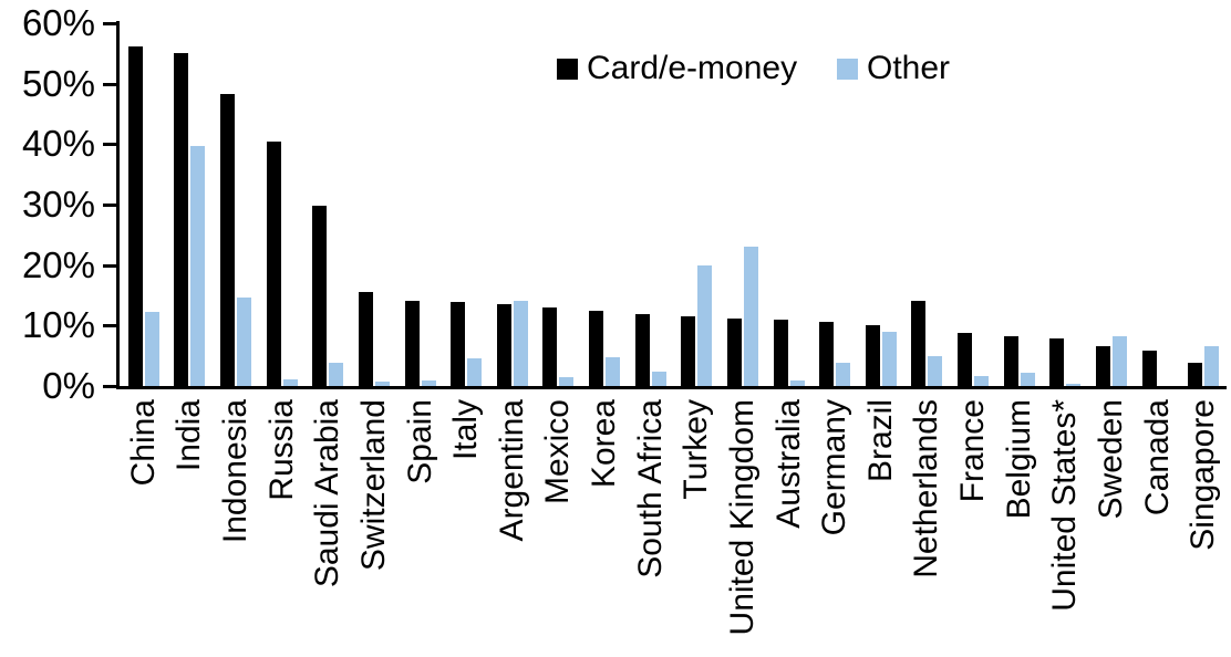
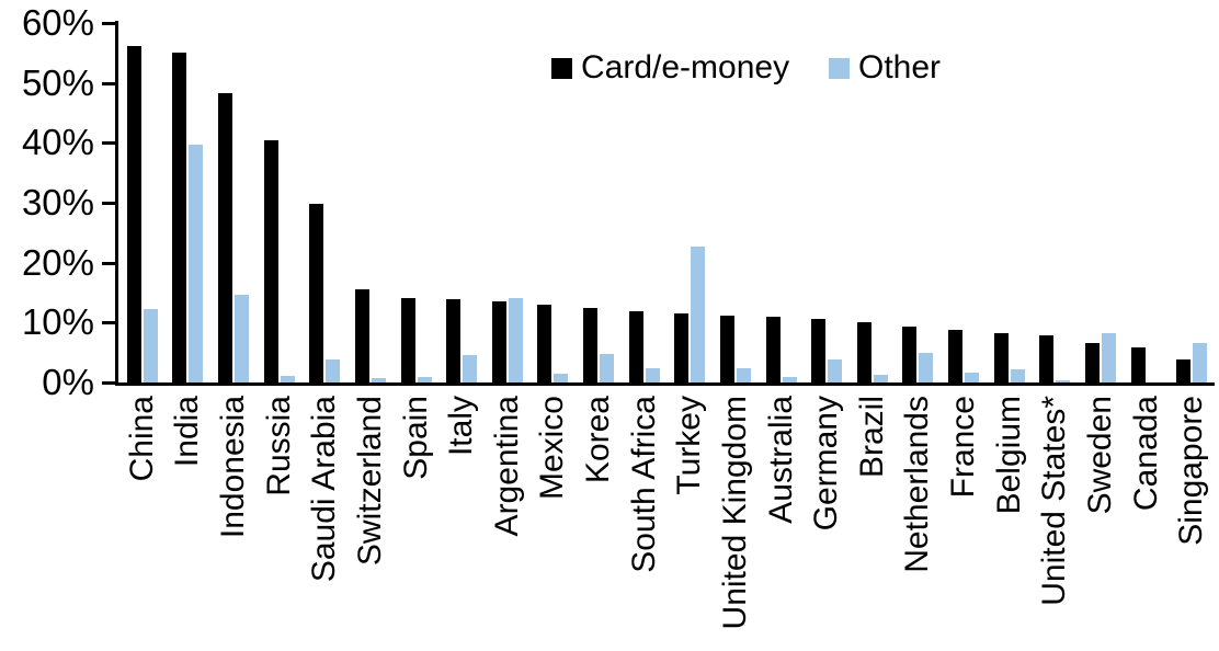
Other/Turkey: 20% -> 23%
Other/United Kingdom: 23% -> 2%
Other/Brazil: 9% -> 1%
Card/e-money/Netherlands: 14% -> 9%
